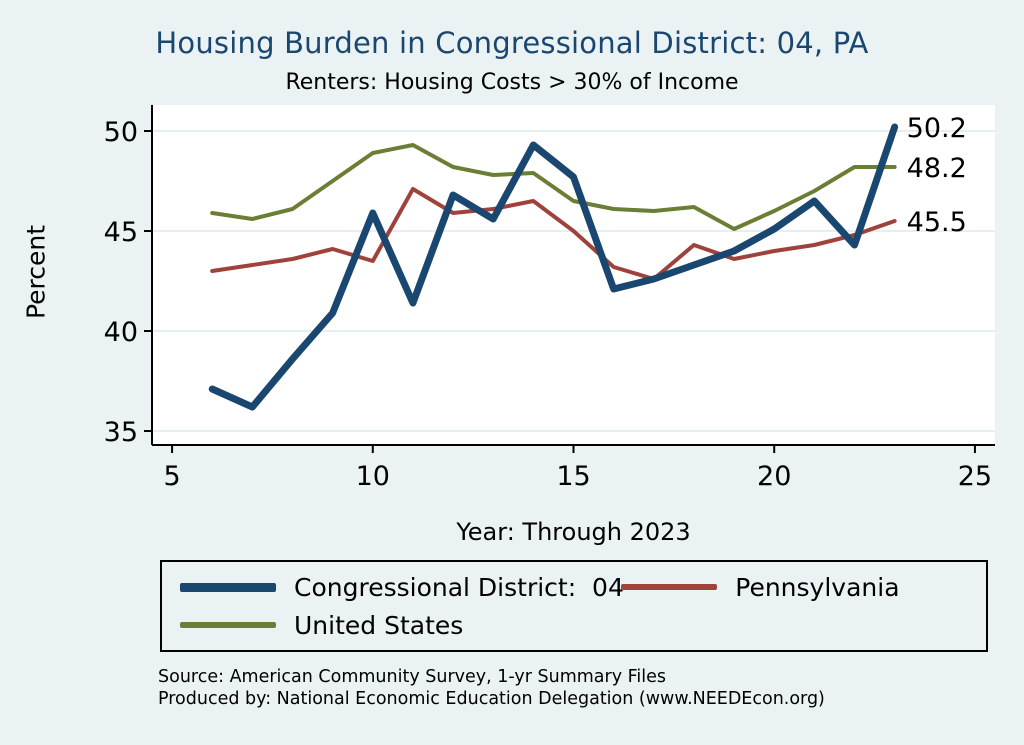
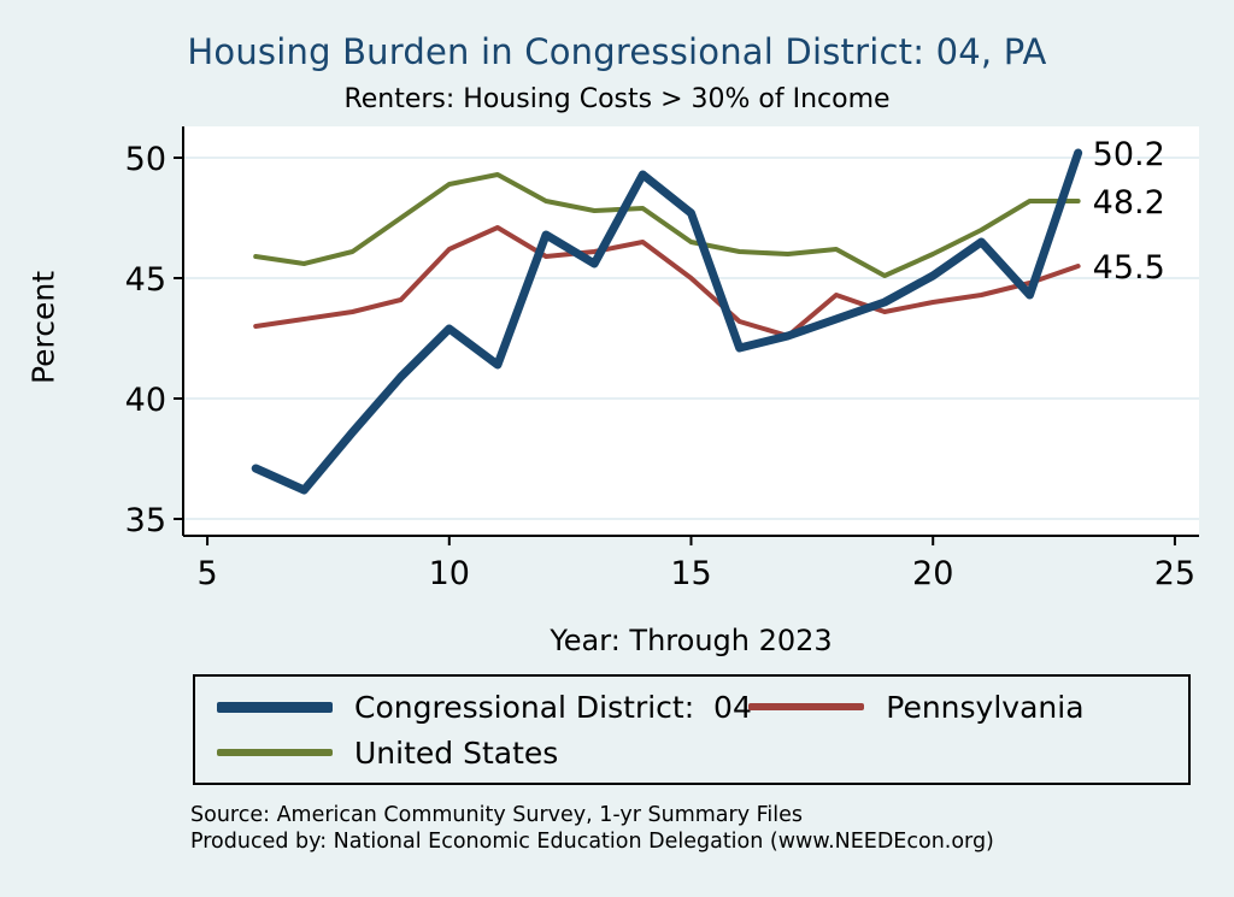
Congressional District: 04/10: 45.9 -> 42.9
Pennsylvania/10: 43.5 -> 46.2
